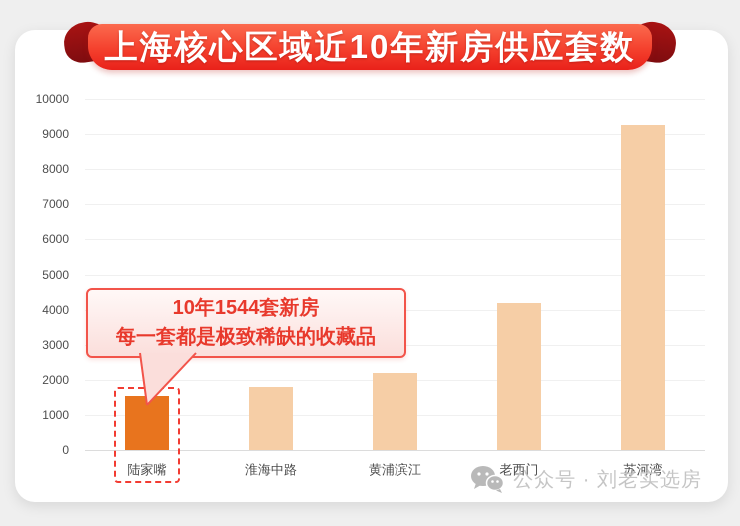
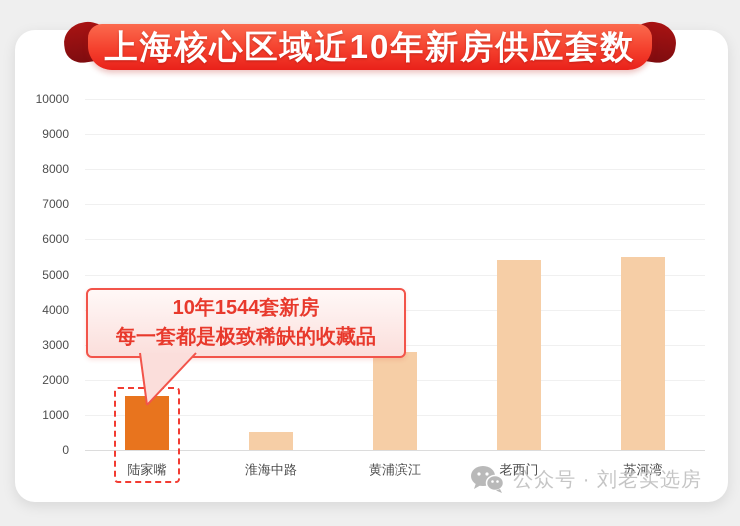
淮海中路: 1800 -> 500
黄浦滨江: 2200 -> 2800
老西门: 4200 -> 5400
苏河湾: 9200 -> 5500
